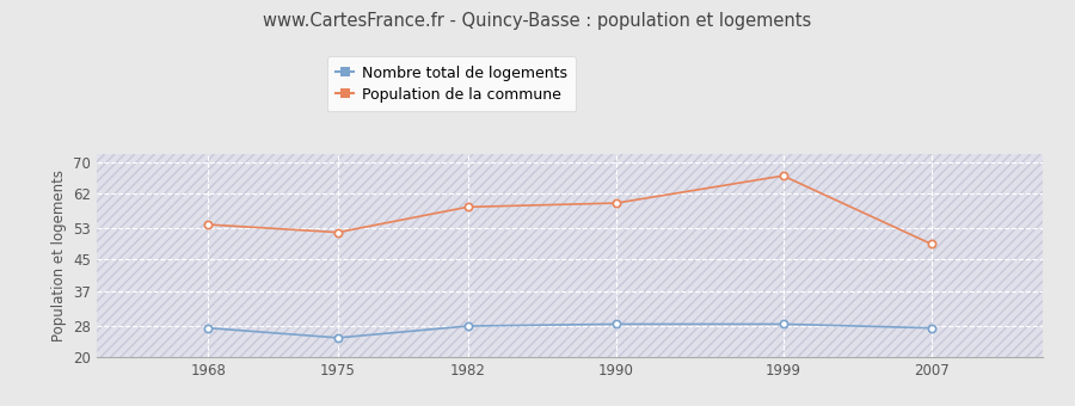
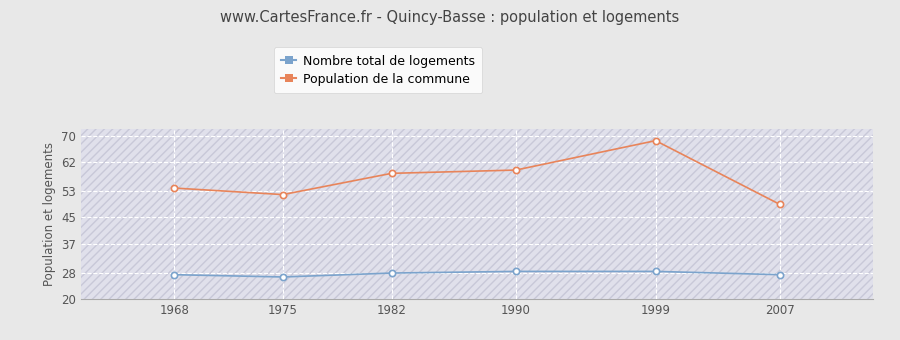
Nombre total de logements/1975: 25.0 -> 26.8
Population de la commune/1999: 66.5 -> 68.5
